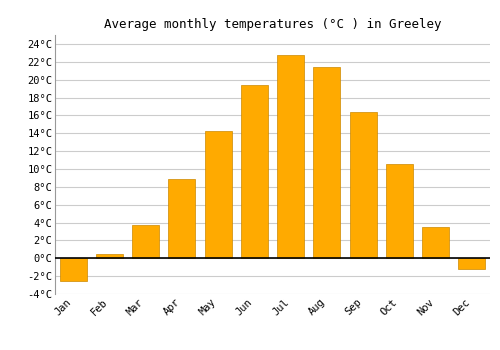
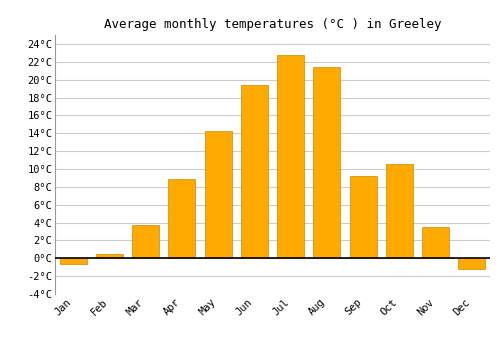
Jan: -2.5°C -> -0.6°C
Sep: 16.4°C -> 9.2°C
